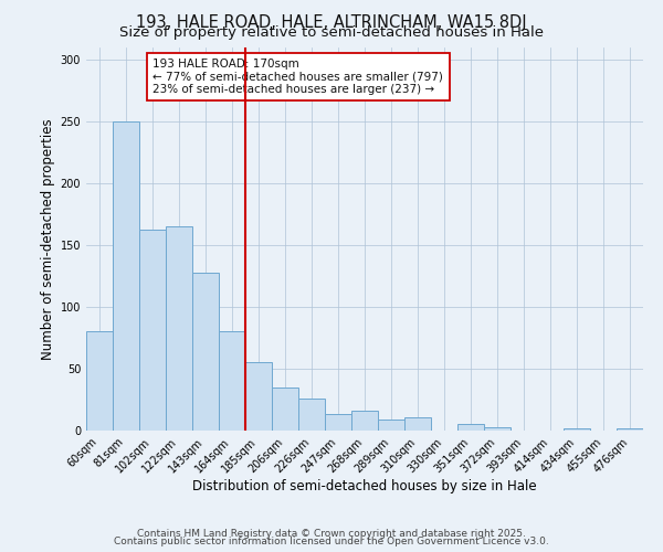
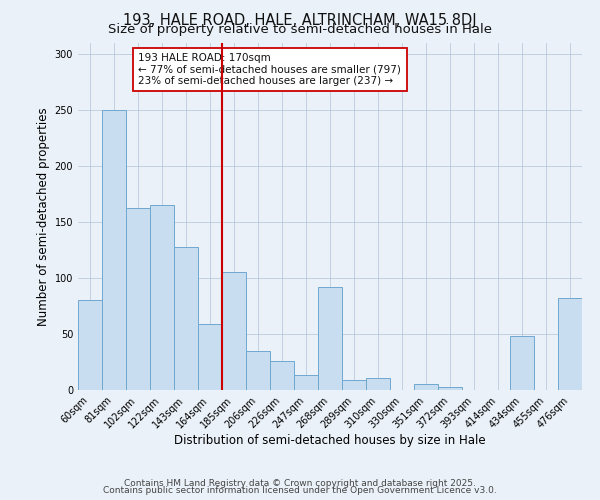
164sqm: 80 -> 59
185sqm: 55 -> 105
268sqm: 16 -> 92
434sqm: 2 -> 48
476sqm: 2 -> 82
